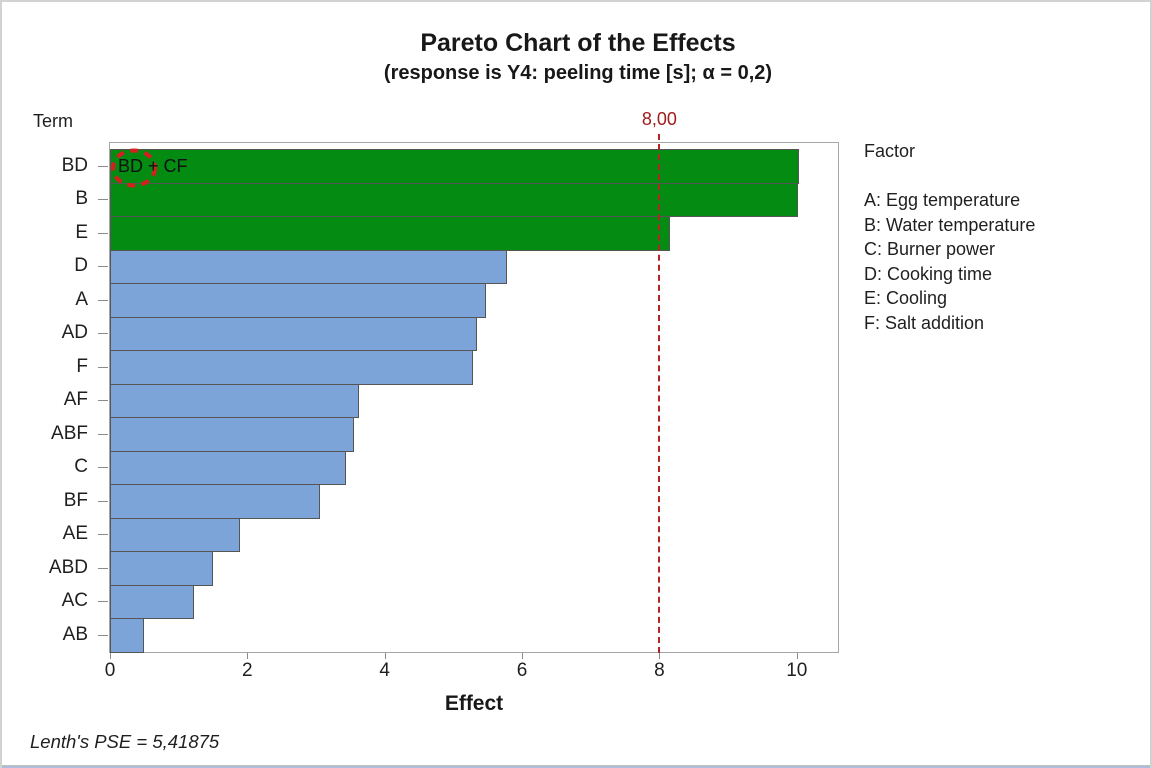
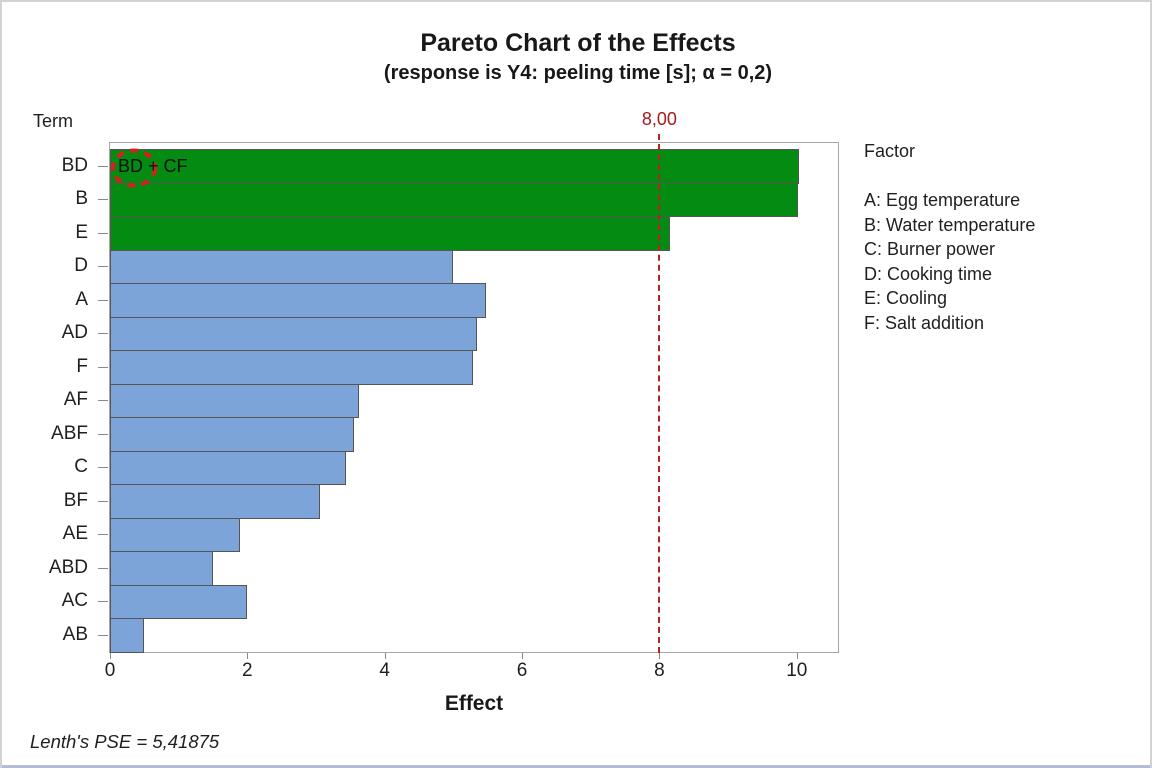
D: 5.8 -> 5.0
AC: 1.2 -> 2.0
